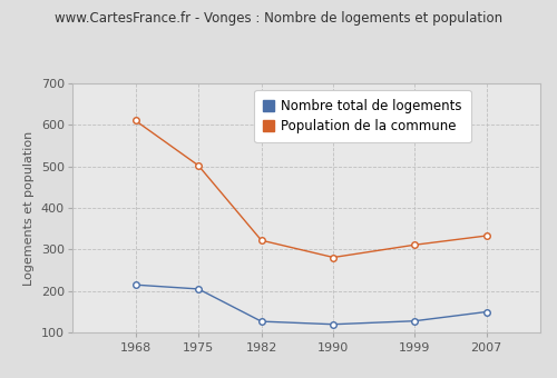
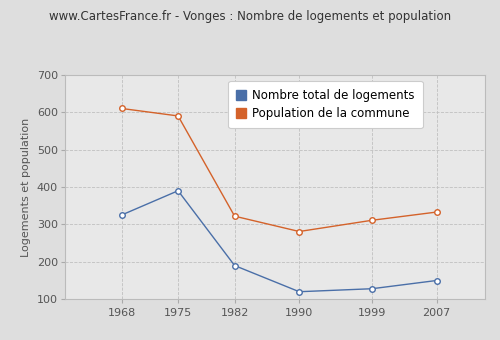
Nombre total de logements/1968: 215 -> 325
Nombre total de logements/1975: 205 -> 390
Population de la commune/1975: 502 -> 590
Nombre total de logements/1982: 127 -> 190
